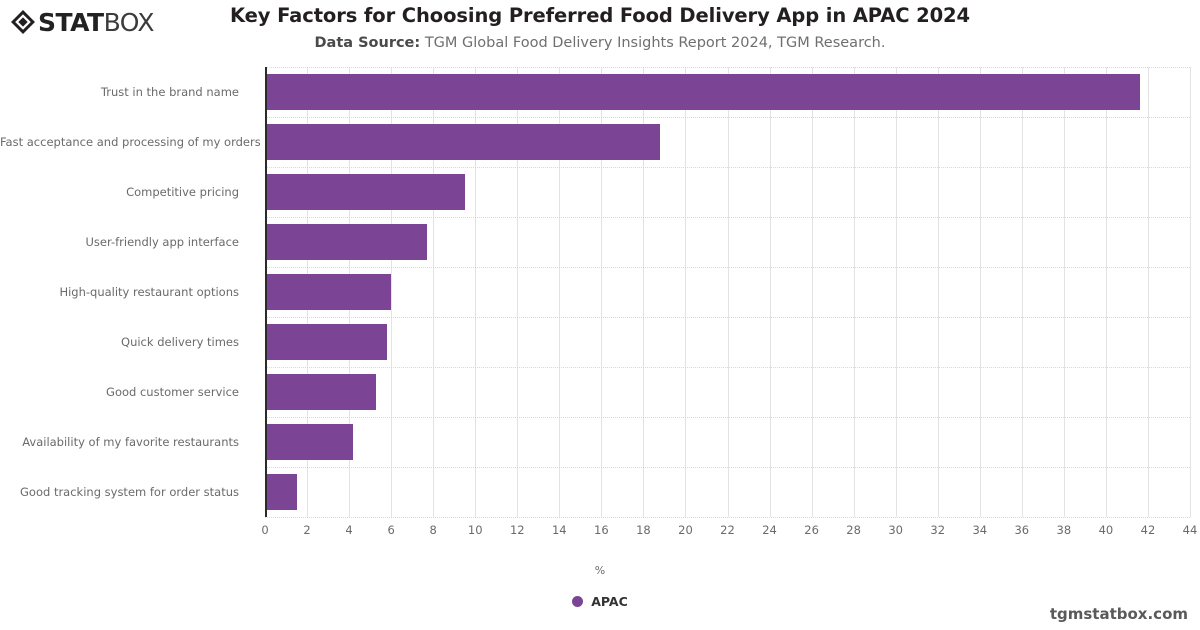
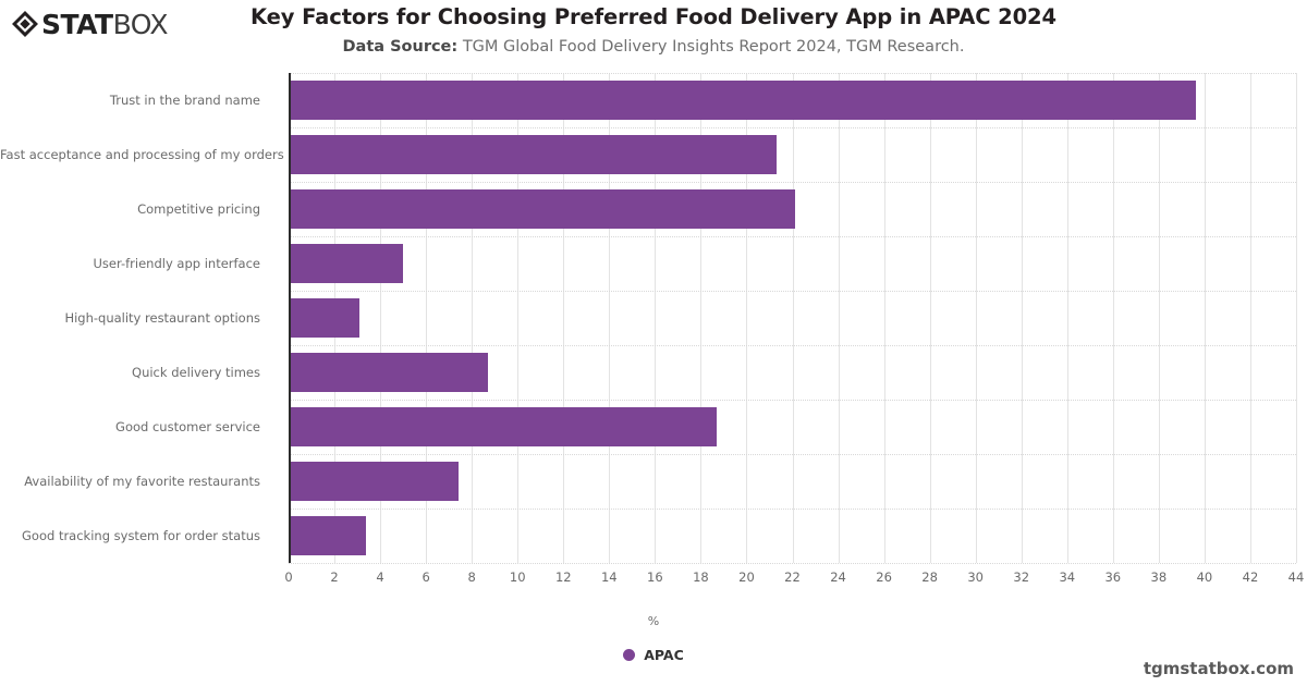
Trust in the brand name: 41.6 -> 39.6
Fast acceptance and processing of my orders: 18.8 -> 21.3
Competitive pricing: 9.5 -> 22.1
User-friendly app interface: 7.7 -> 5.0
High-quality restaurant options: 6.0 -> 3.1
Quick delivery times: 5.8 -> 8.7
Good customer service: 5.3 -> 18.7
Availability of my favorite restaurants: 4.2 -> 7.4
Good tracking system for order status: 1.5 -> 3.4
